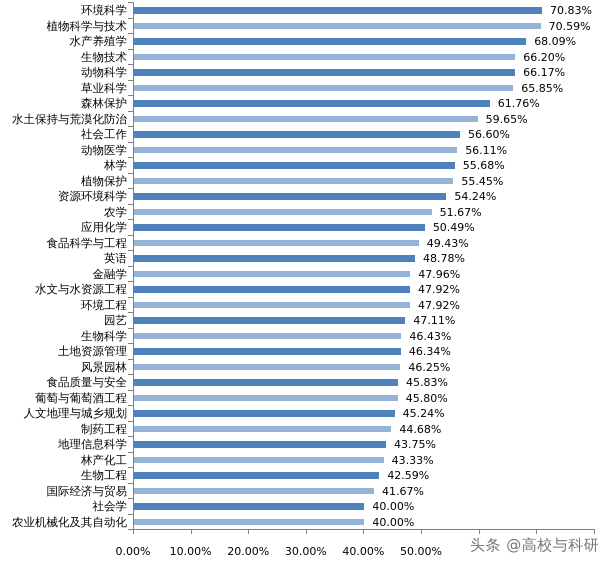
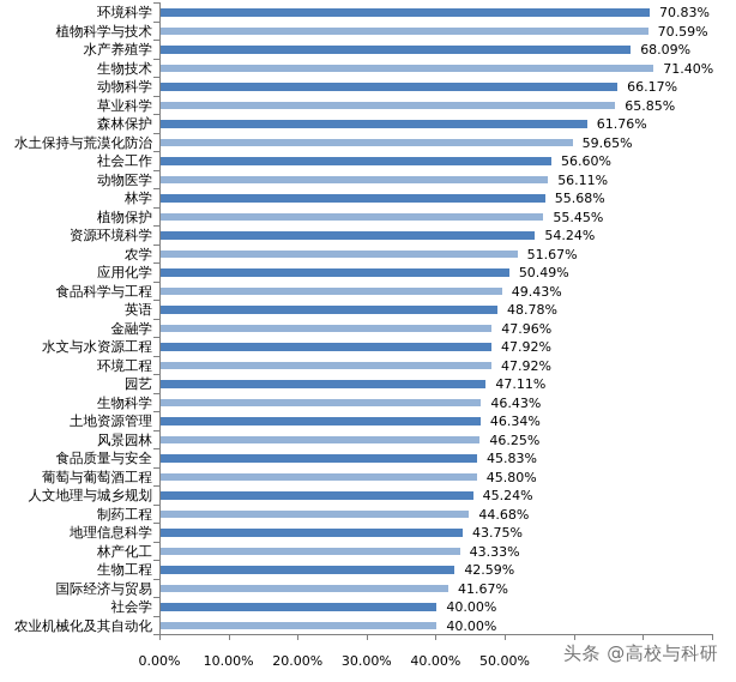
生物技术: 66.20% -> 71.40%
